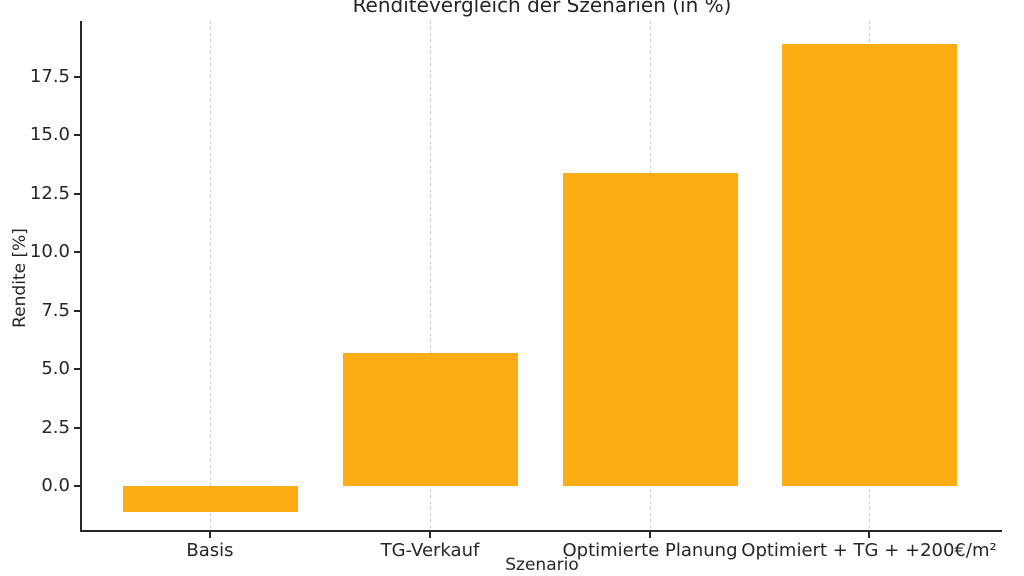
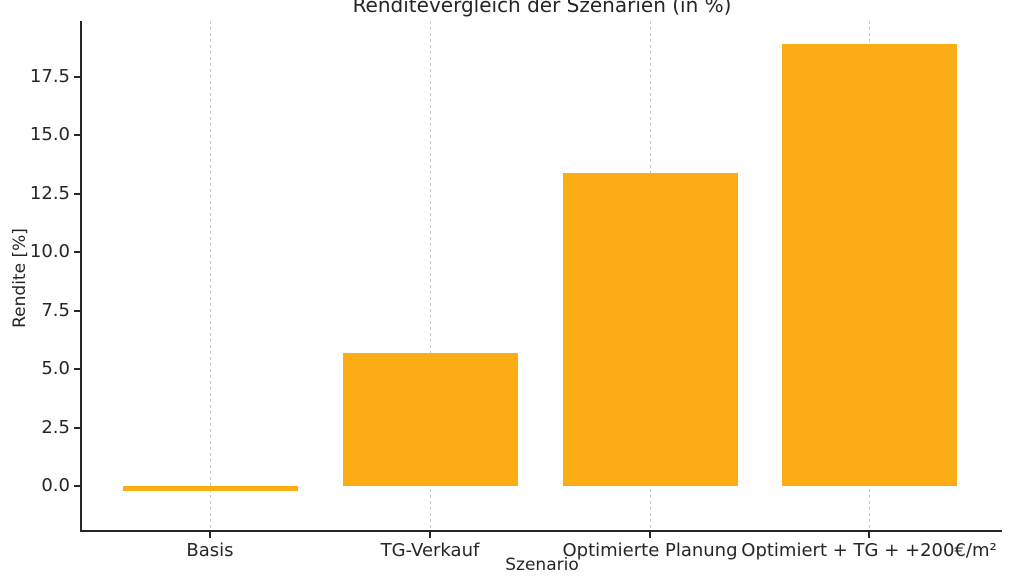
Basis: -1.1 -> -0.2
